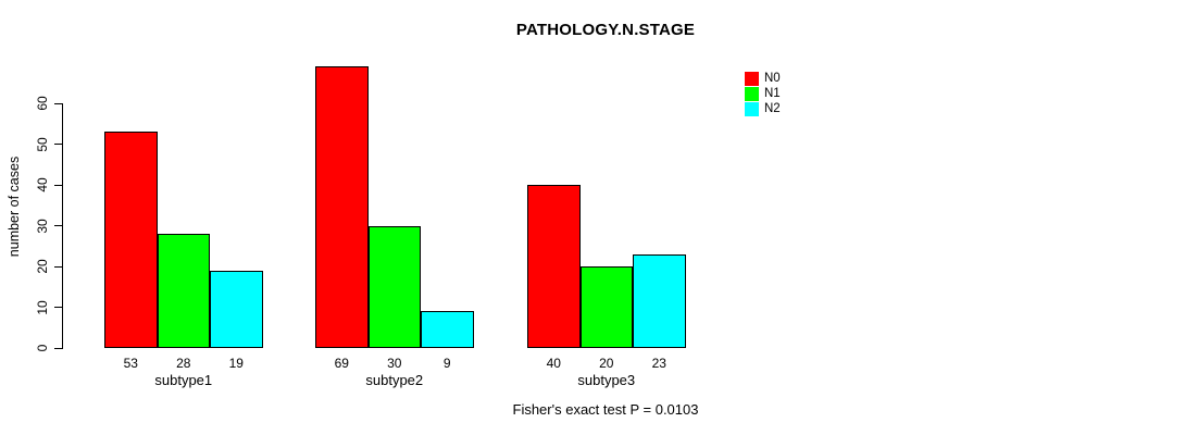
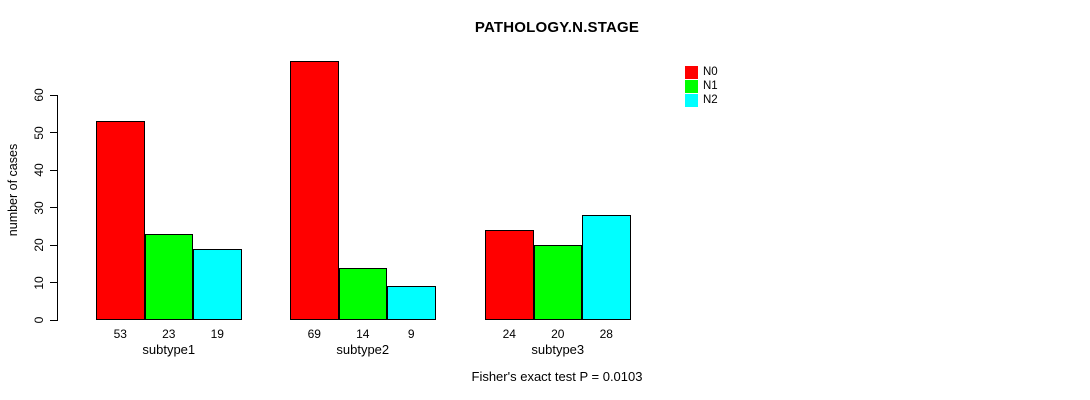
N1/subtype1: 28 -> 23
N1/subtype2: 30 -> 14
N0/subtype3: 40 -> 24
N2/subtype3: 23 -> 28
